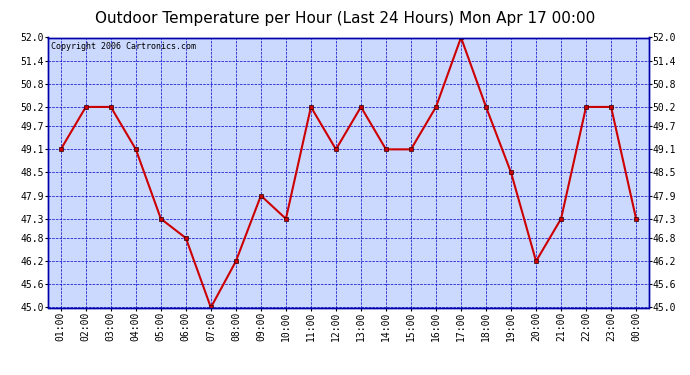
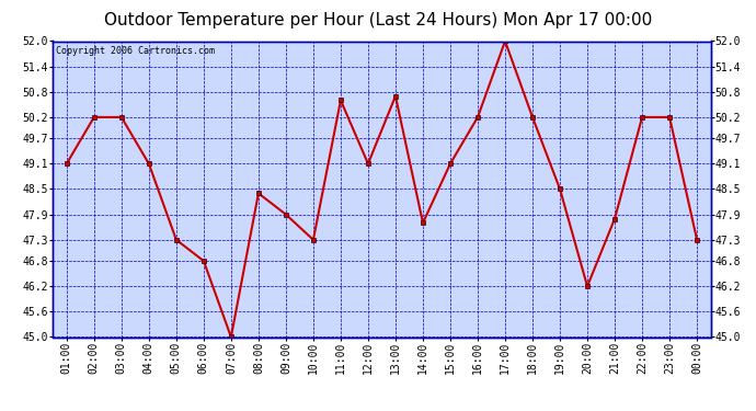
08:00: 46.2 -> 48.4
11:00: 50.2 -> 50.6
13:00: 50.2 -> 50.7
14:00: 49.1 -> 47.7
21:00: 47.3 -> 47.8
